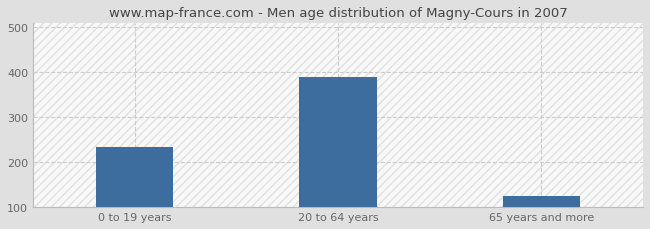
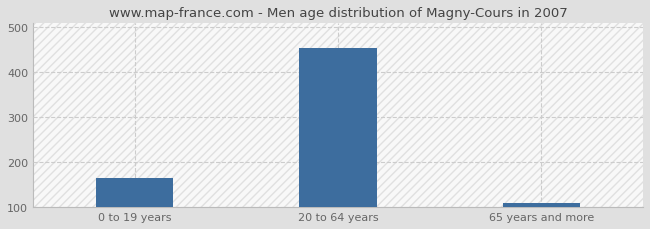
0 to 19 years: 235 -> 165
20 to 64 years: 390 -> 455
65 years and more: 125 -> 110
